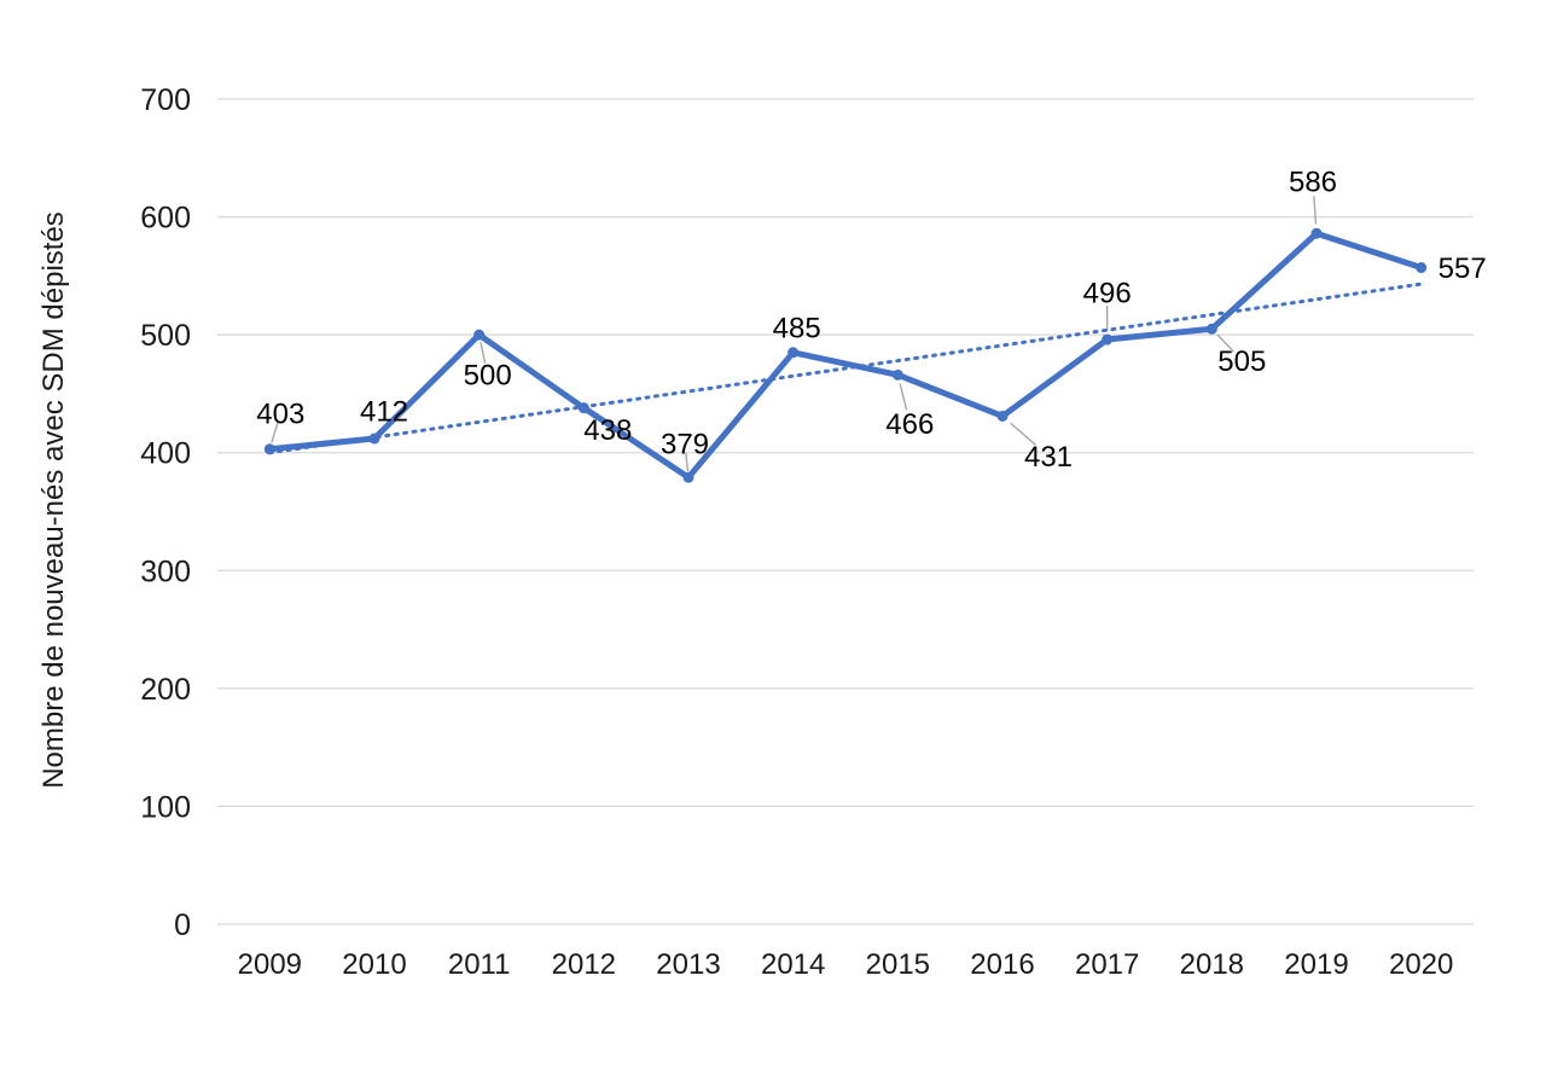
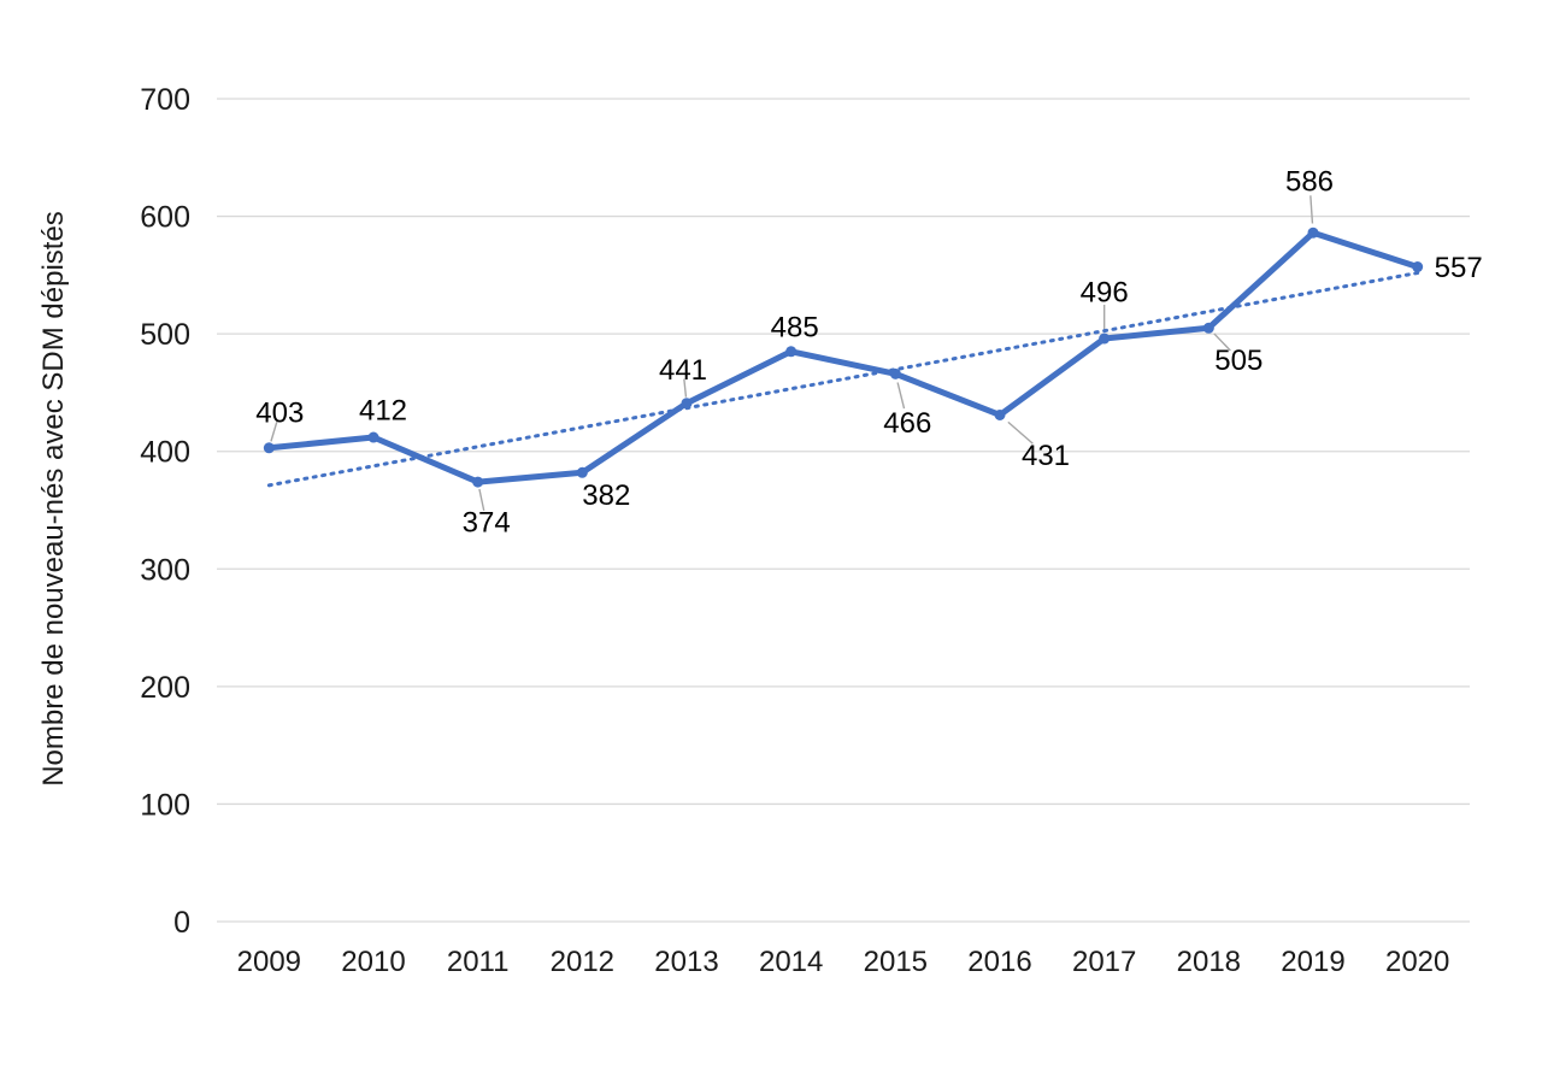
2011: 500 -> 374
2012: 438 -> 382
2013: 379 -> 441
